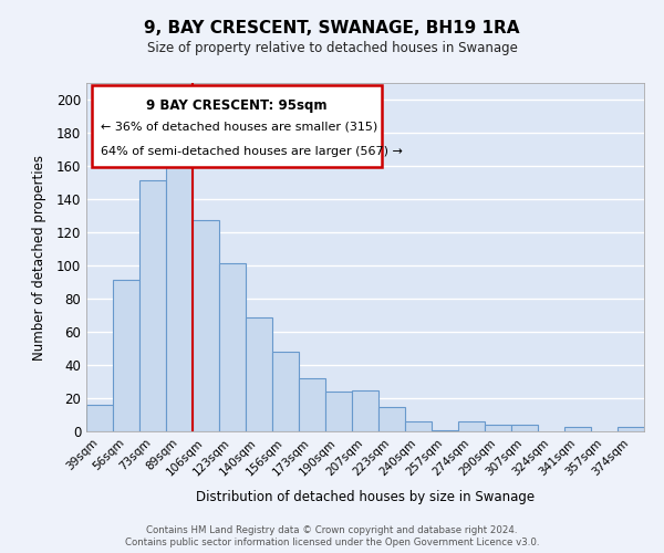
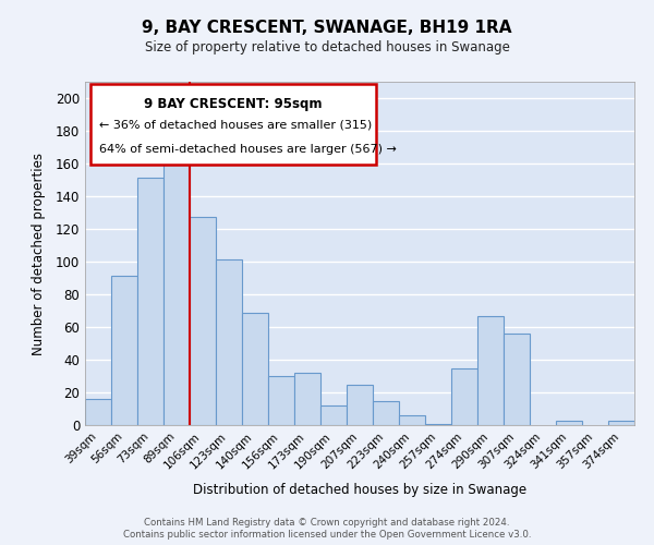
156sqm: 48 -> 30
190sqm: 24 -> 12
274sqm: 6 -> 35
290sqm: 4 -> 67
307sqm: 4 -> 56
